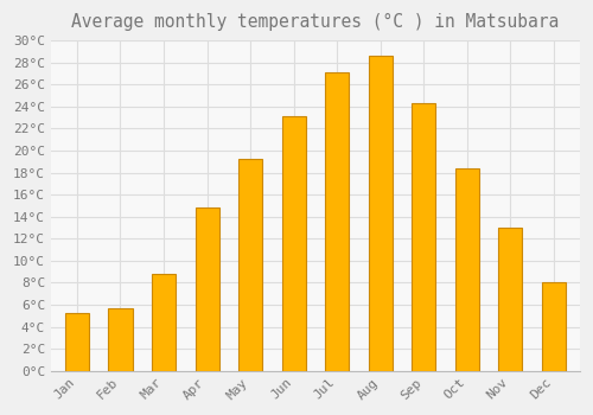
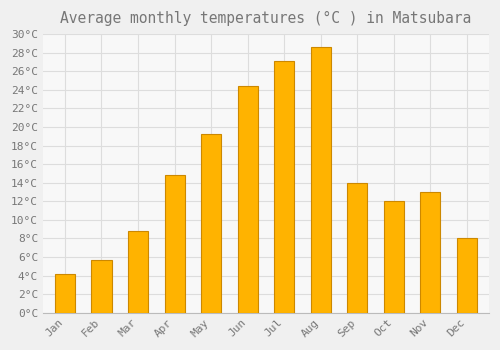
Jan: 5.2°C -> 4.2°C
Jun: 23.1°C -> 24.4°C
Sep: 24.3°C -> 14.0°C
Oct: 18.4°C -> 12.0°C
